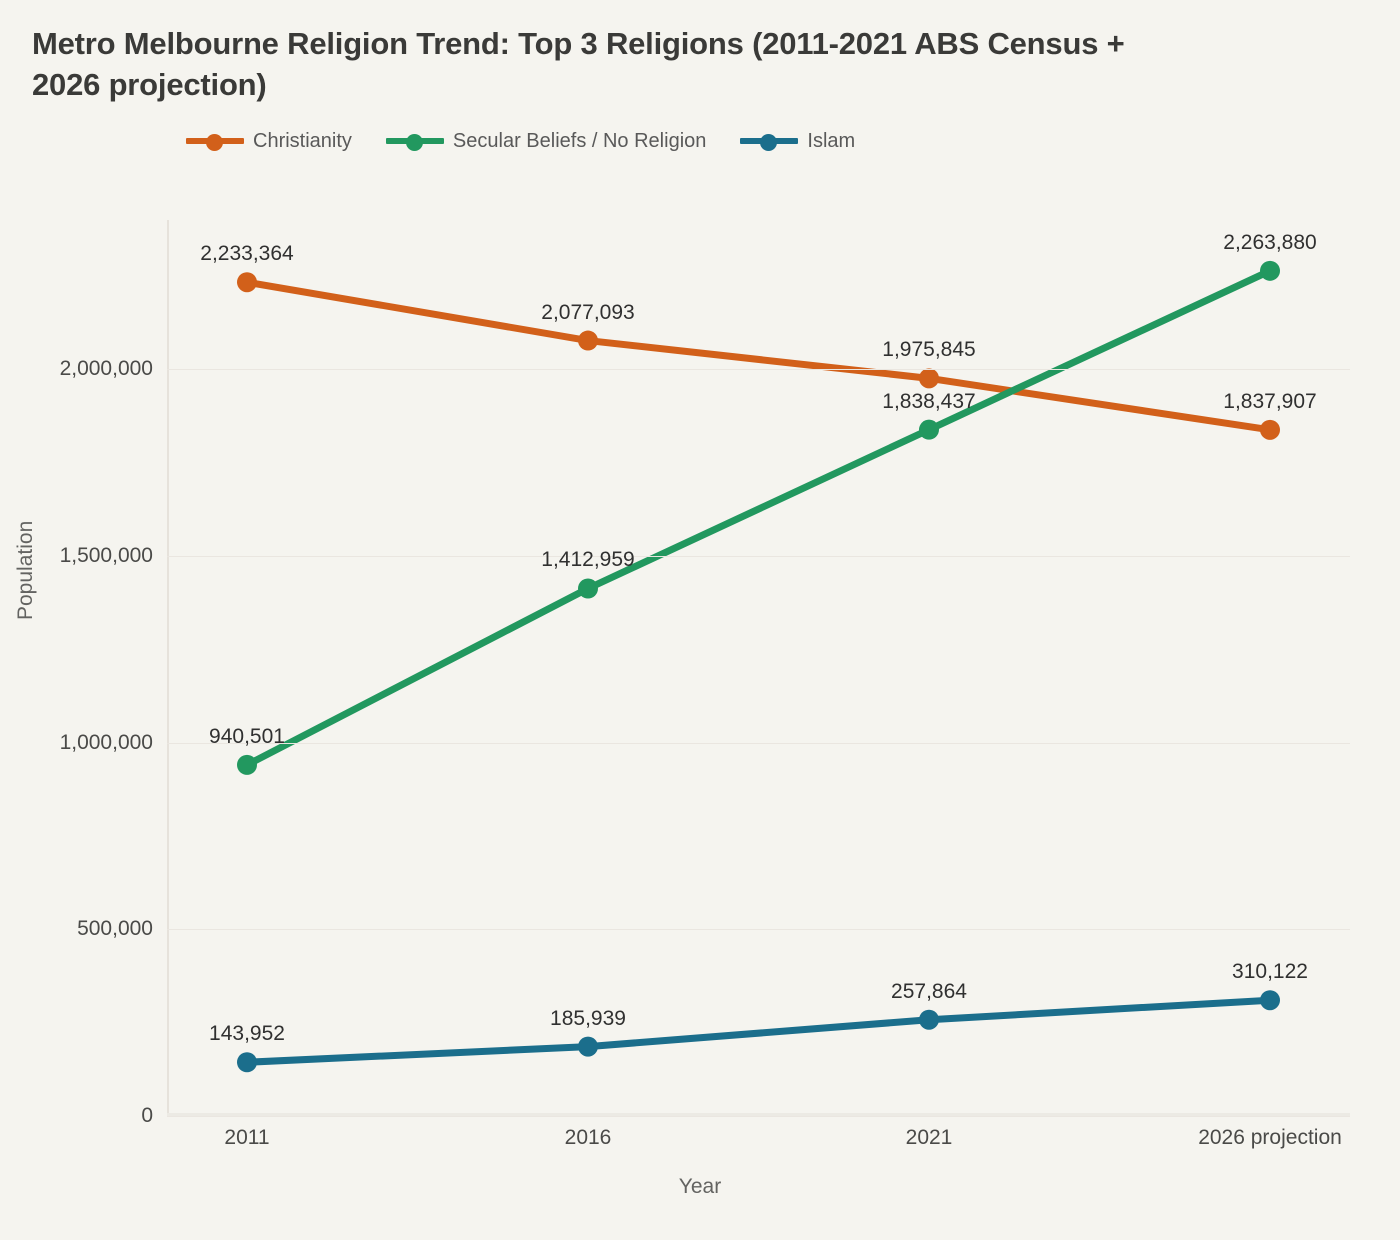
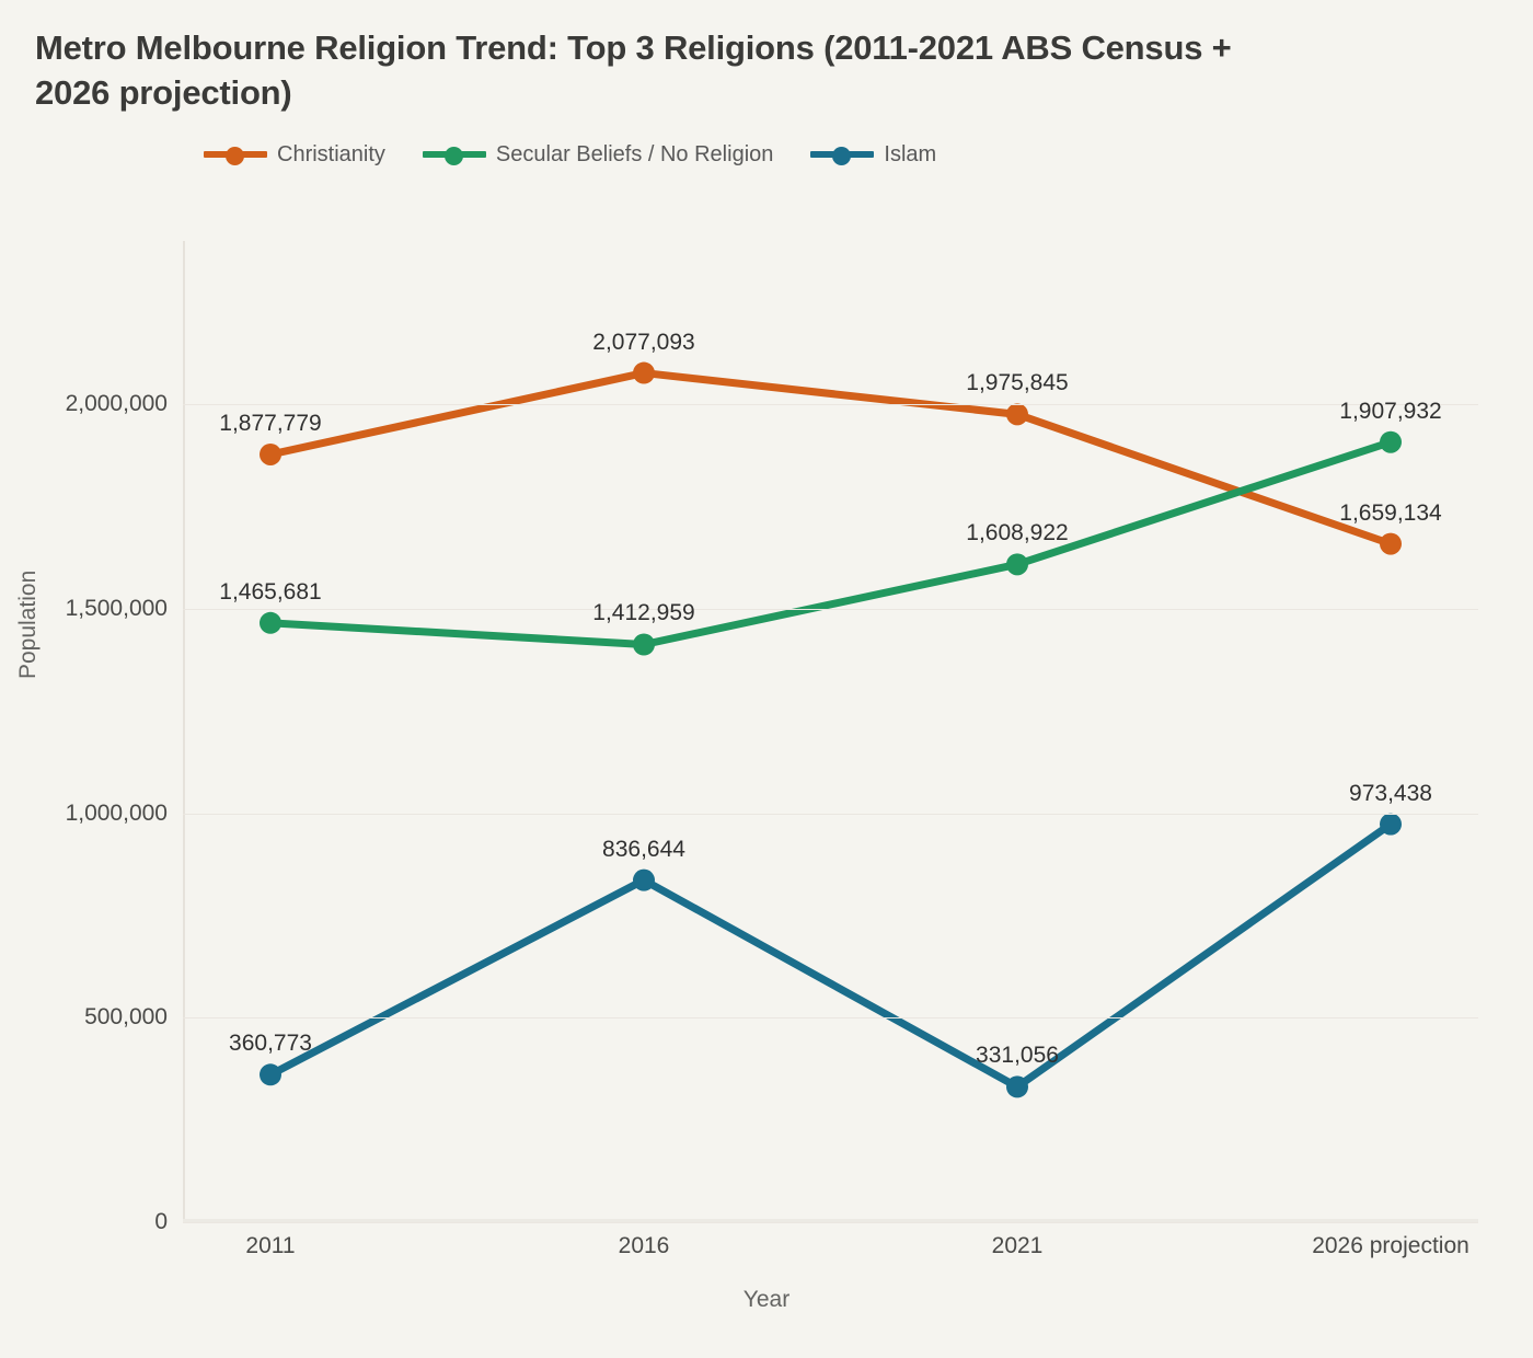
Christianity/2011: 2,233,364 -> 1,877,779
Secular Beliefs / No Religion/2011: 940,501 -> 1,465,681
Islam/2011: 143,952 -> 360,773
Islam/2016: 185,939 -> 836,644
Secular Beliefs / No Religion/2021: 1,838,437 -> 1,608,922
Islam/2021: 257,864 -> 331,056
Christianity/2026 projection: 1,837,907 -> 1,659,134
Secular Beliefs / No Religion/2026 projection: 2,263,880 -> 1,907,932
Islam/2026 projection: 310,122 -> 973,438
